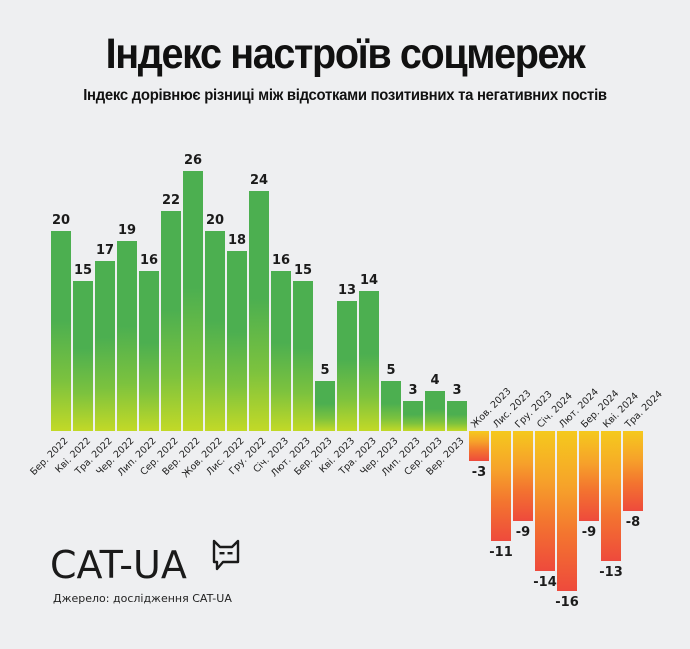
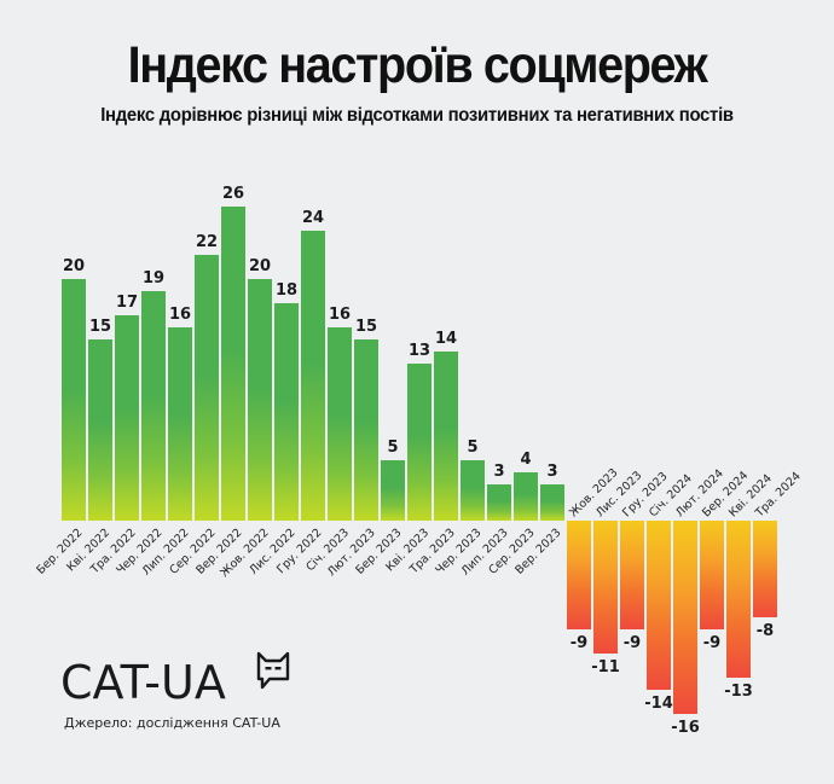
Жов. 2023: -3 -> -9
